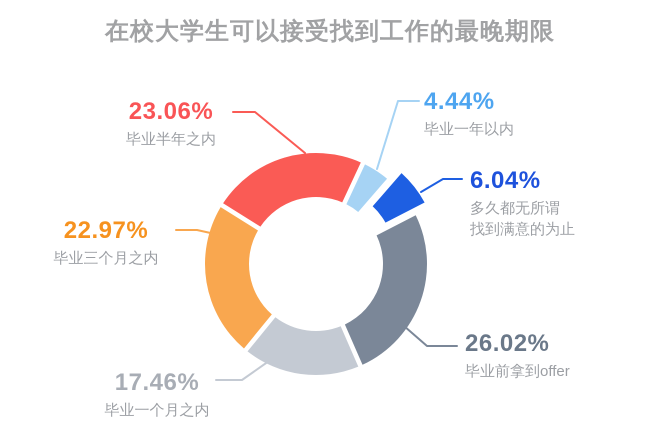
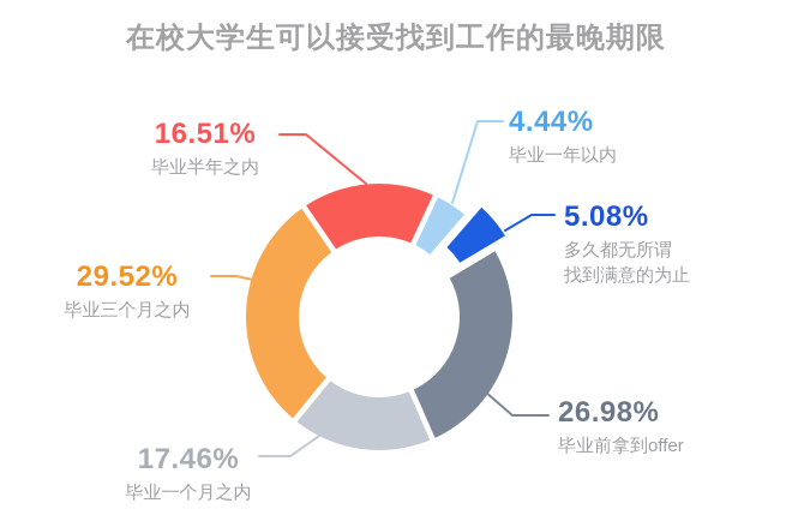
多久都无所谓 找到满意的为止: 6.04% -> 5.08%
毕业前拿到offer: 26.02% -> 26.98%
毕业三个月之内: 22.97% -> 29.52%
毕业半年之内: 23.06% -> 16.51%
